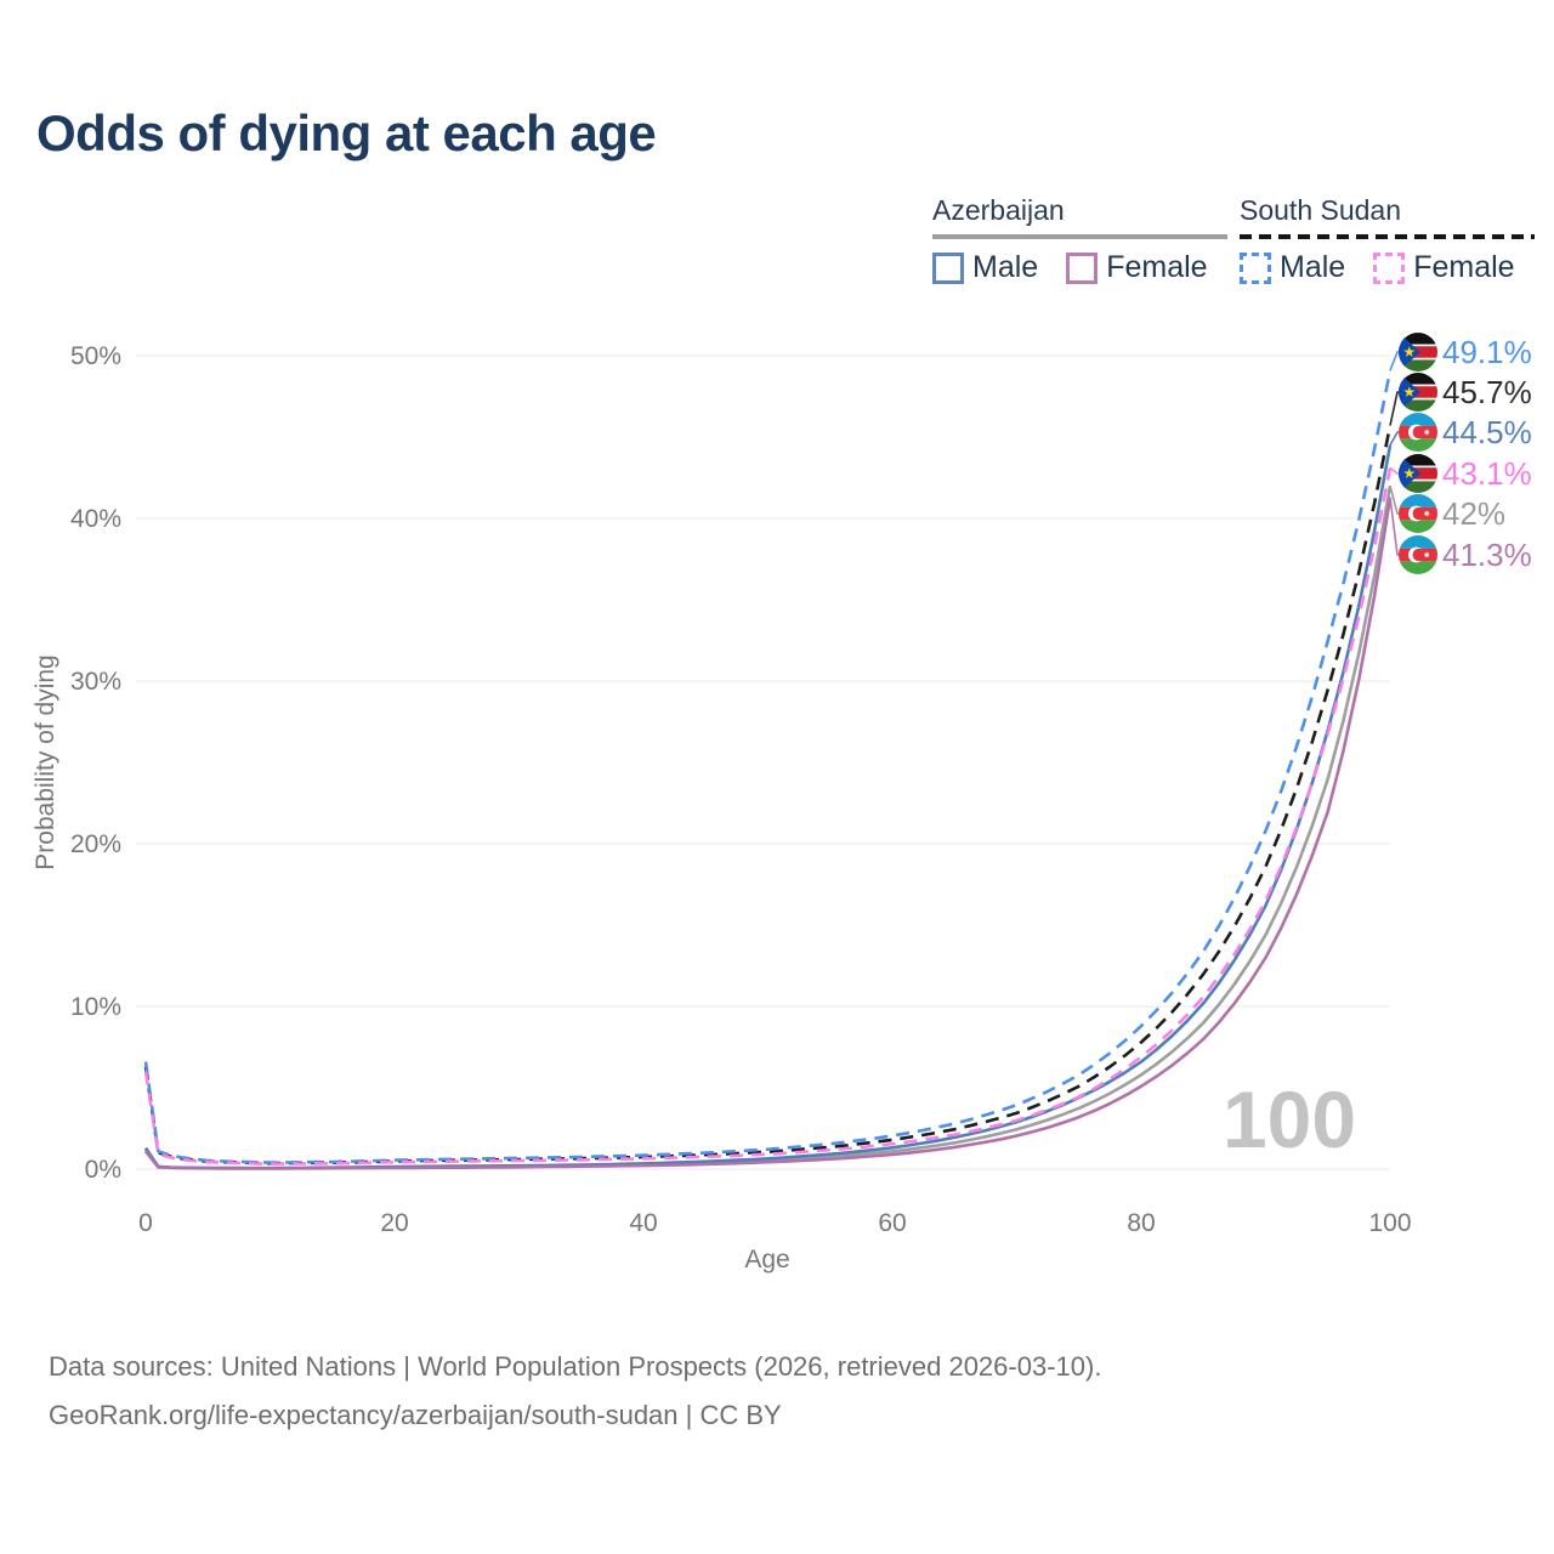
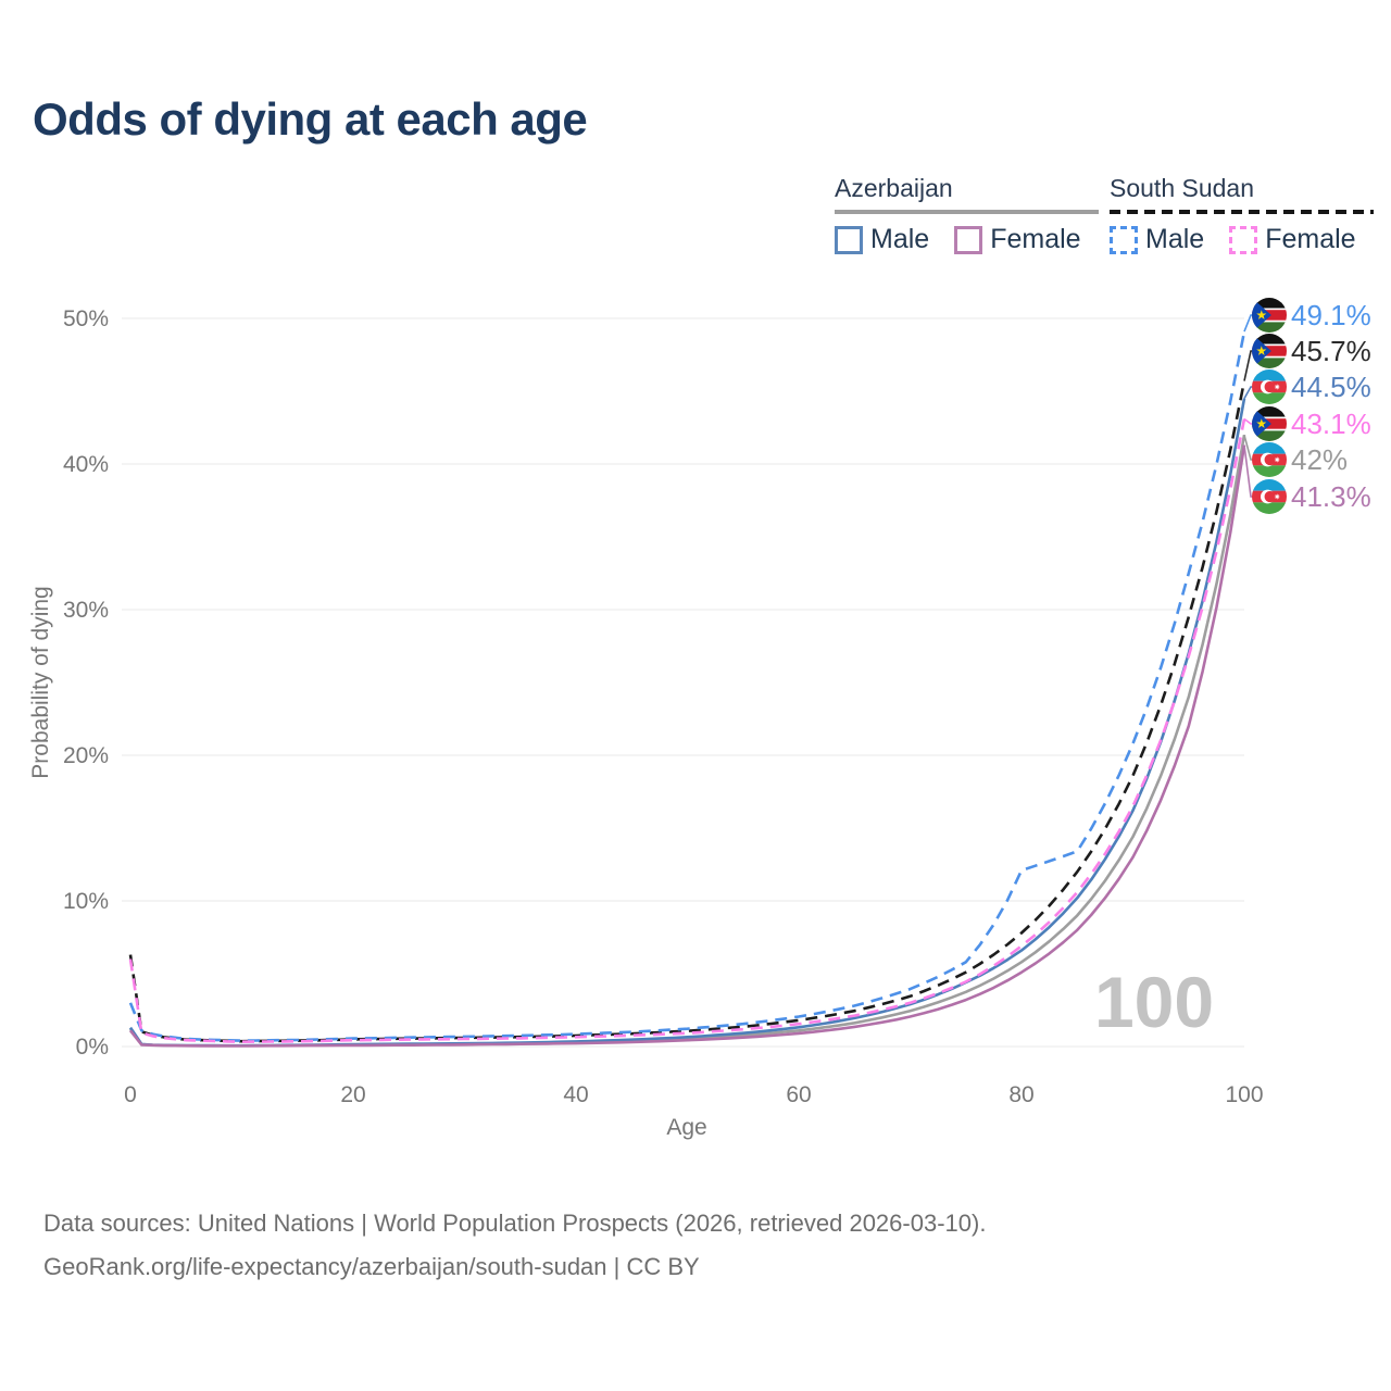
South Sudan Male/0: 6.6% -> 3.0%
South Sudan Male/80: 8.8% -> 12.1%
